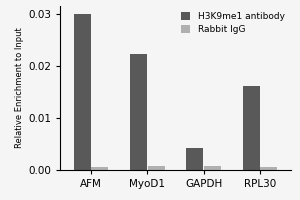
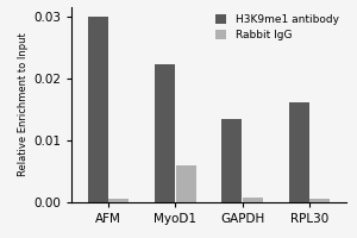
Rabbit IgG/MyoD1: 0.0007 -> 0.0060
H3K9me1 antibody/GAPDH: 0.0042 -> 0.0134
